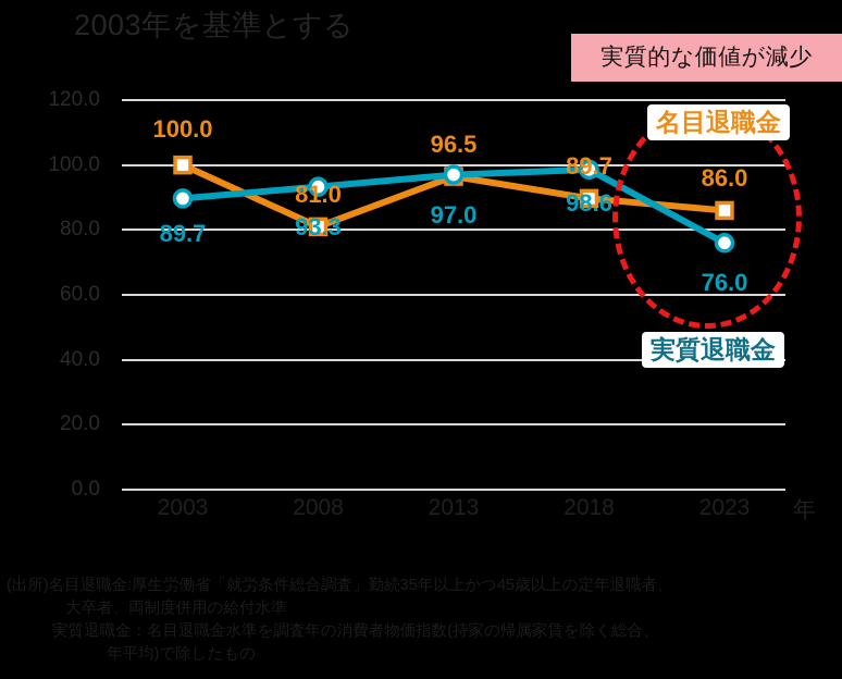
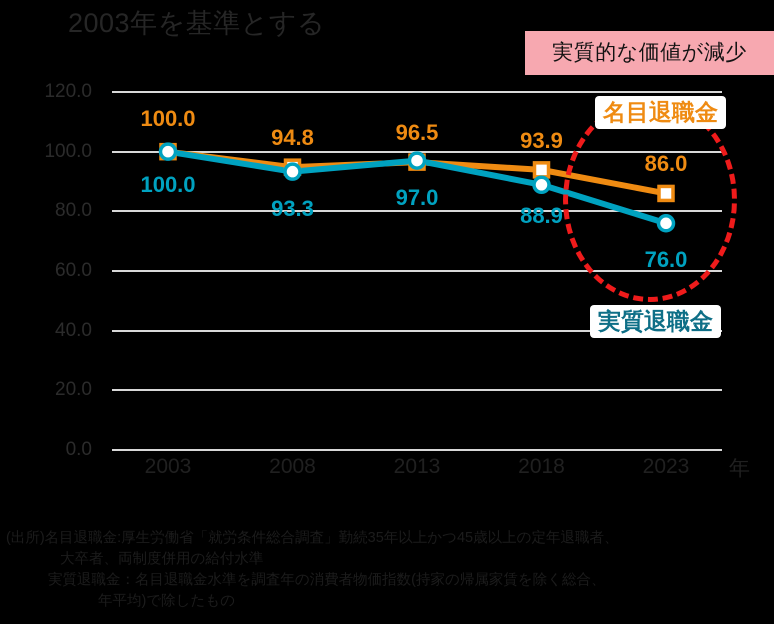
実質退職金/2003: 89.7 -> 100.0
名目退職金/2008: 81.0 -> 94.8
名目退職金/2018: 89.7 -> 93.9
実質退職金/2018: 98.6 -> 88.9
